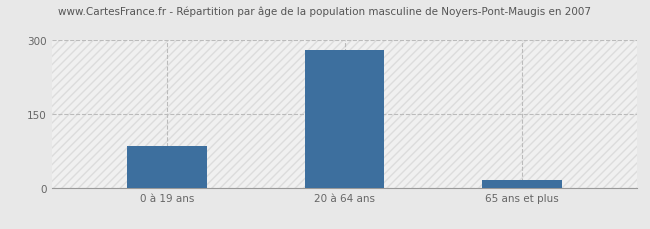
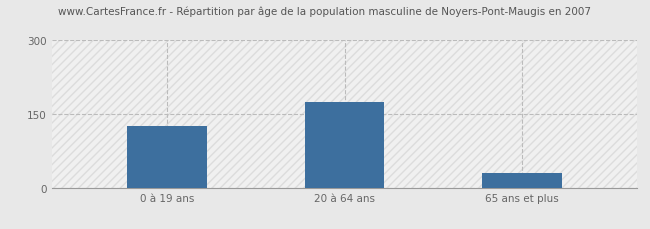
0 à 19 ans: 85 -> 125
20 à 64 ans: 280 -> 175
65 ans et plus: 15 -> 30
